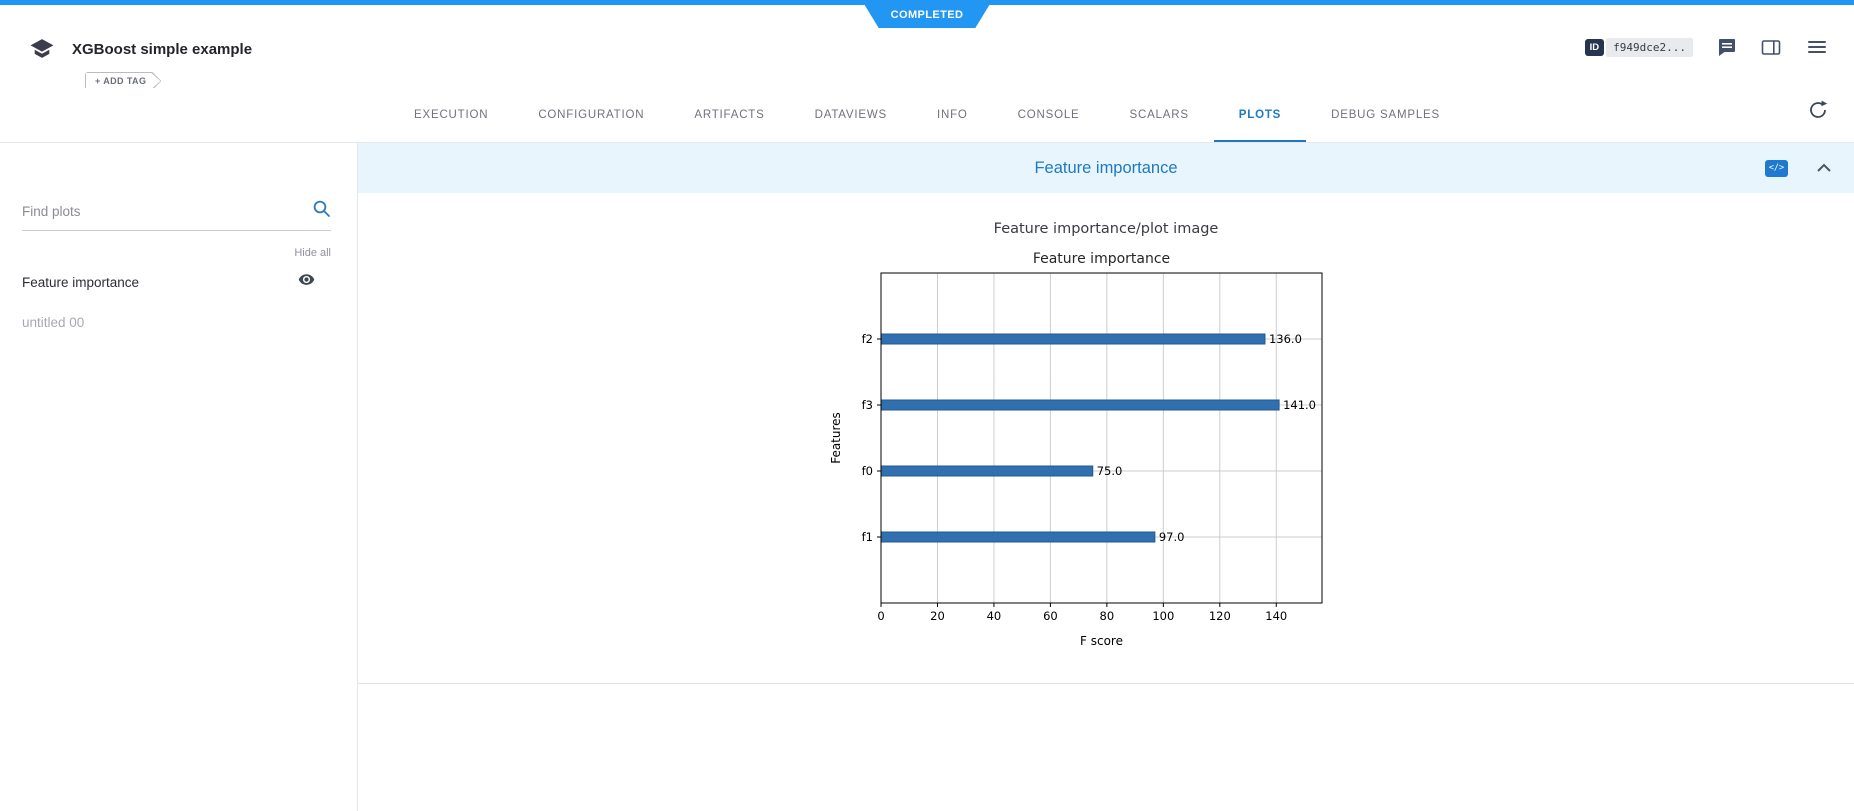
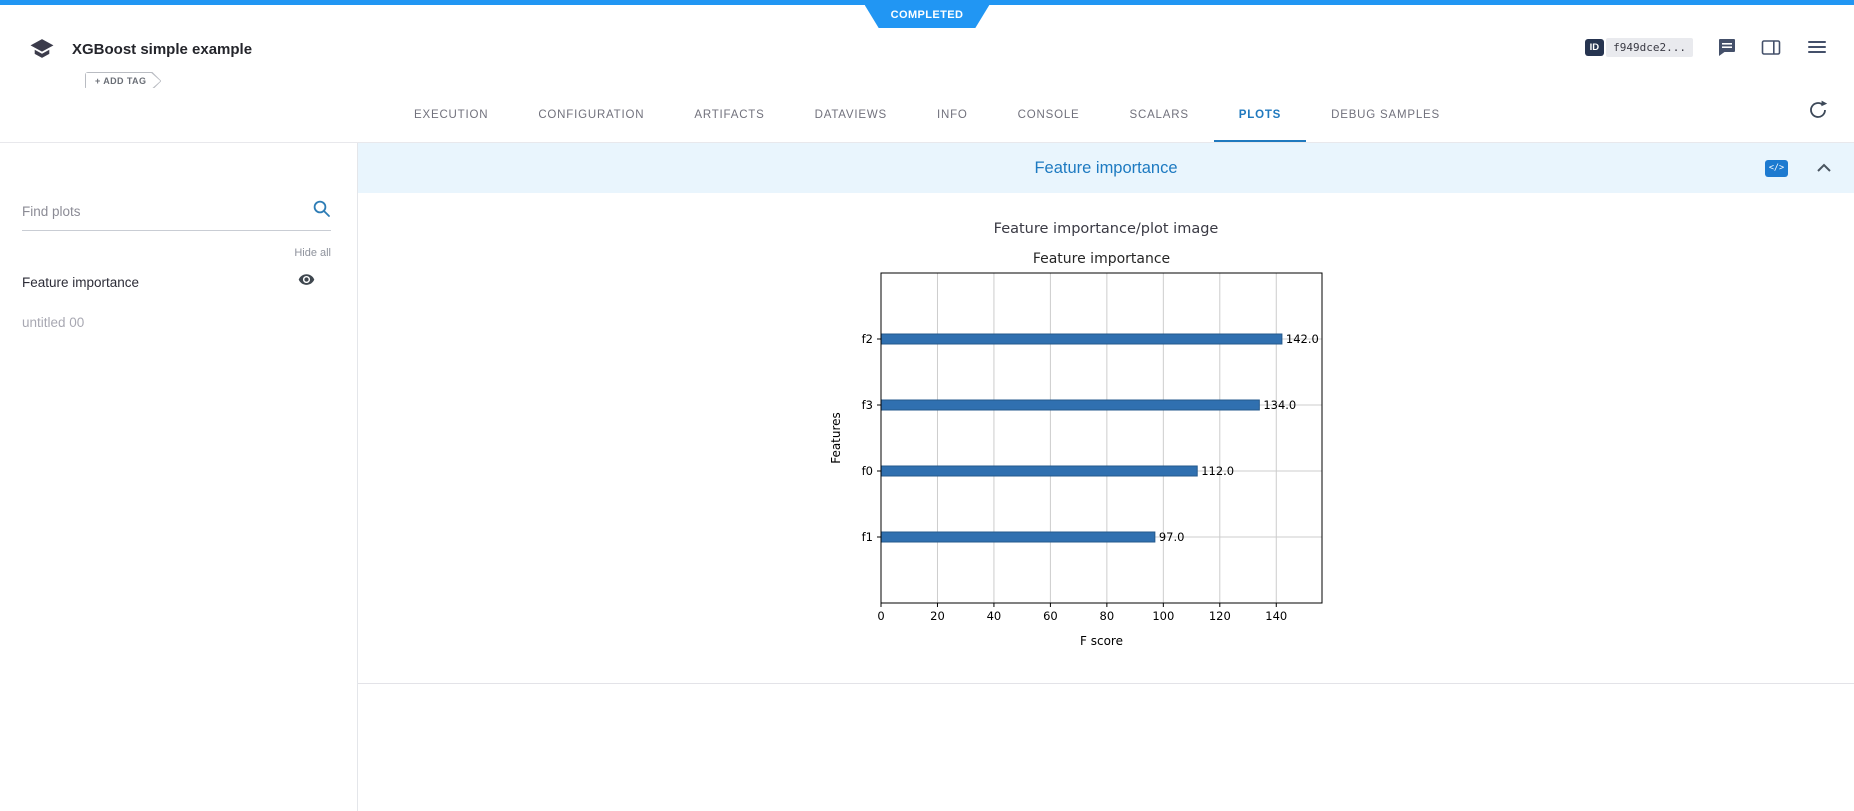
f2: 136.0 -> 142.0
f3: 141.0 -> 134.0
f0: 75.0 -> 112.0
